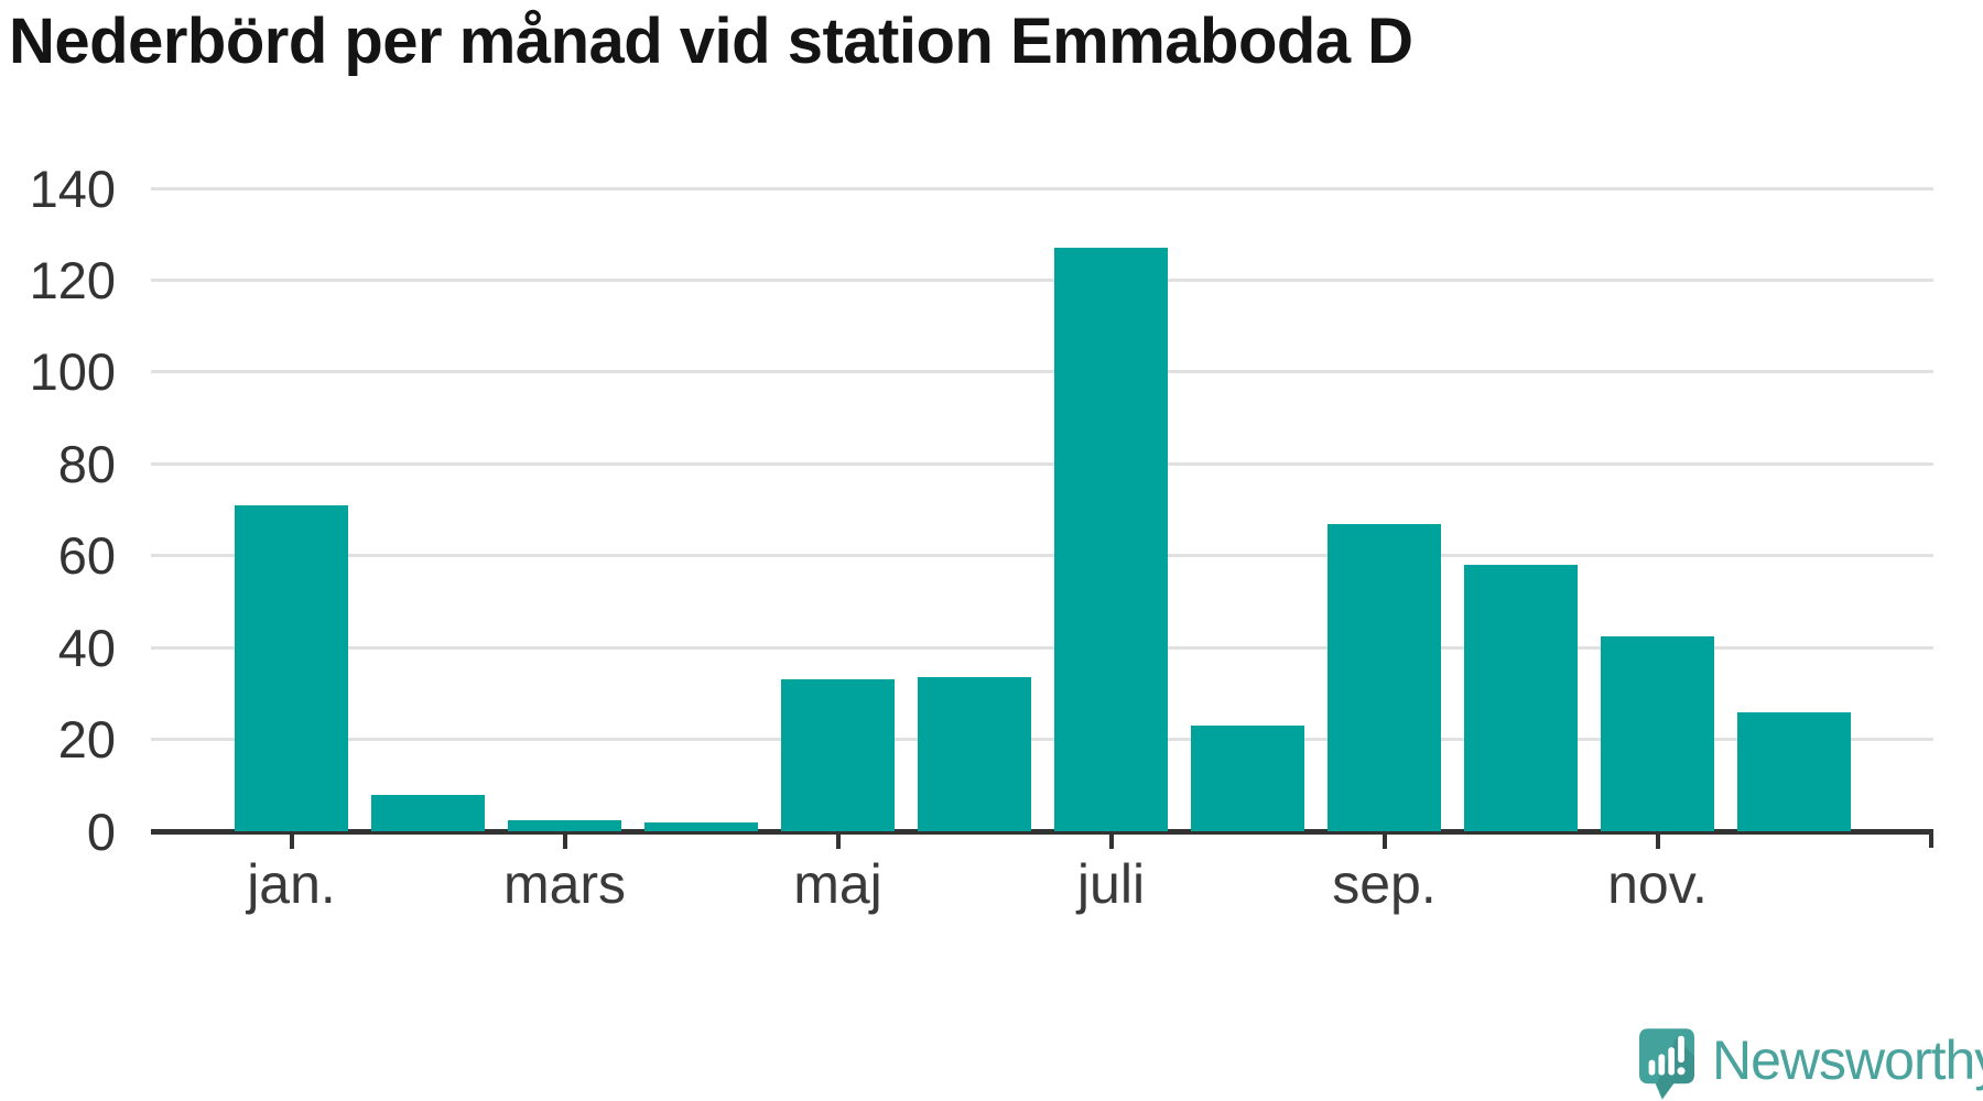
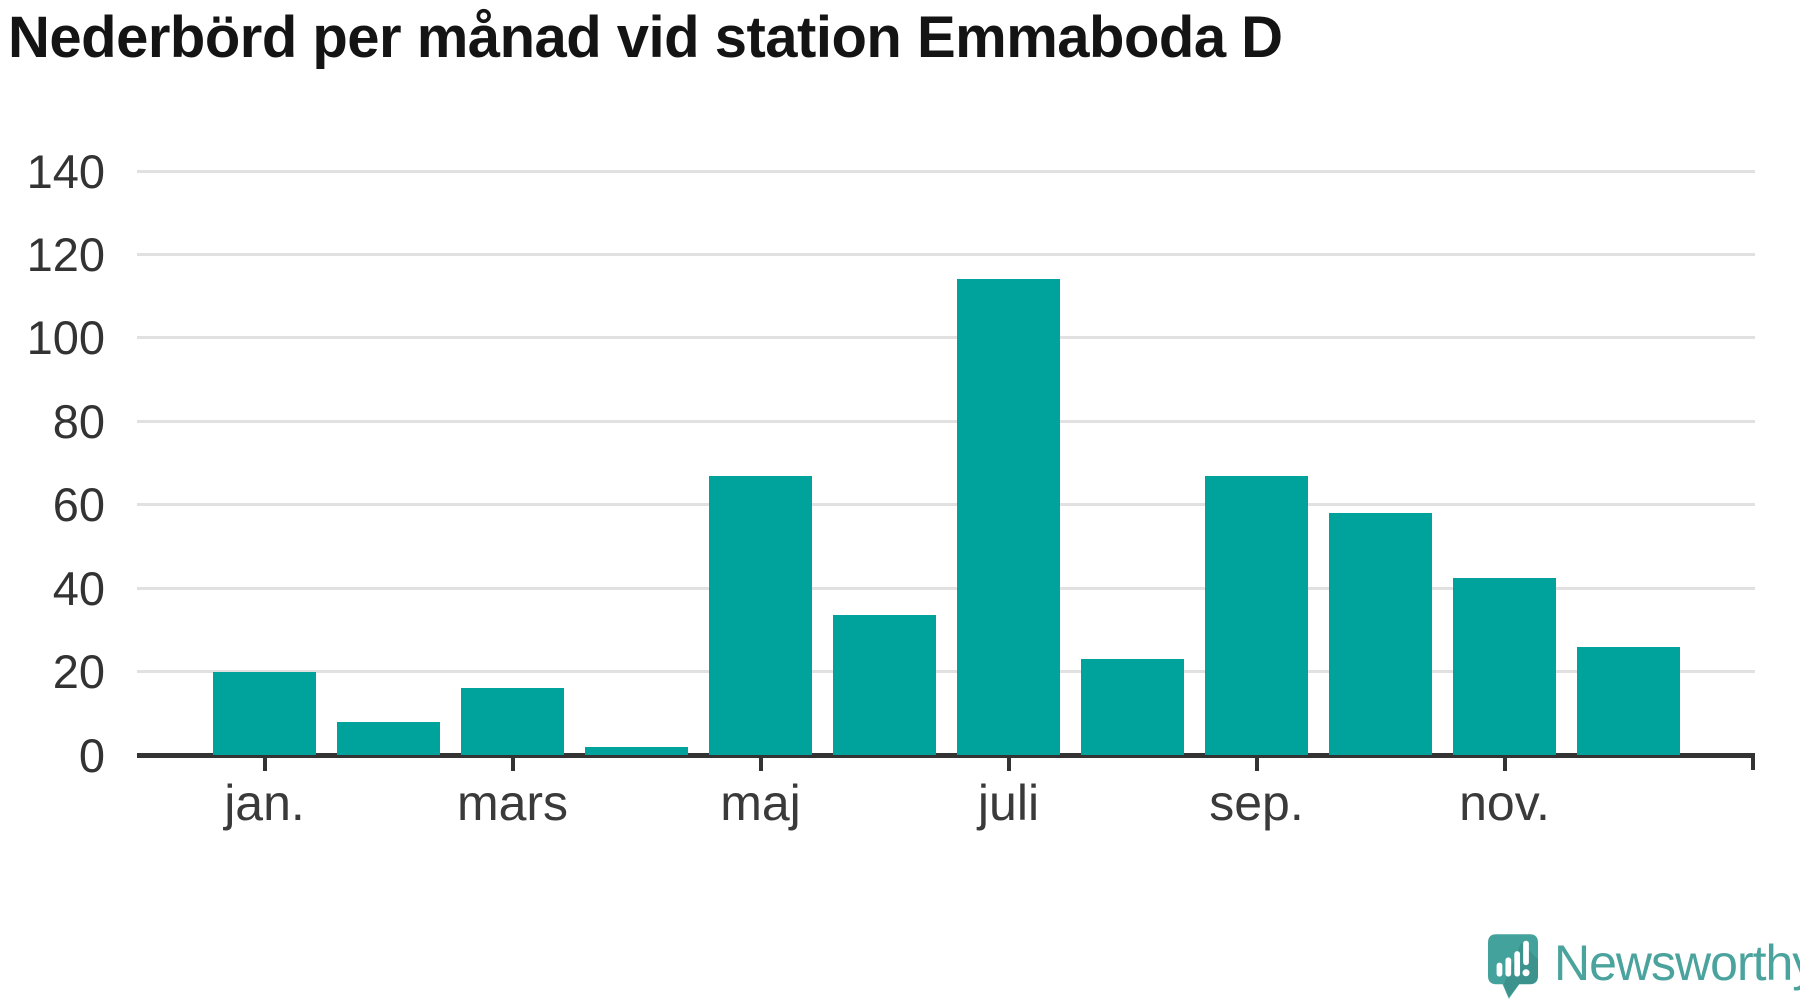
jan.: 71 -> 20
mars: 2 -> 16
maj: 33 -> 67
juli: 127 -> 114
